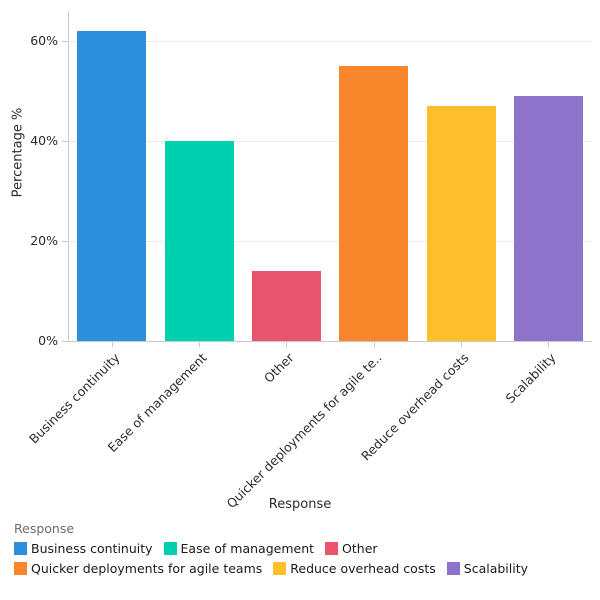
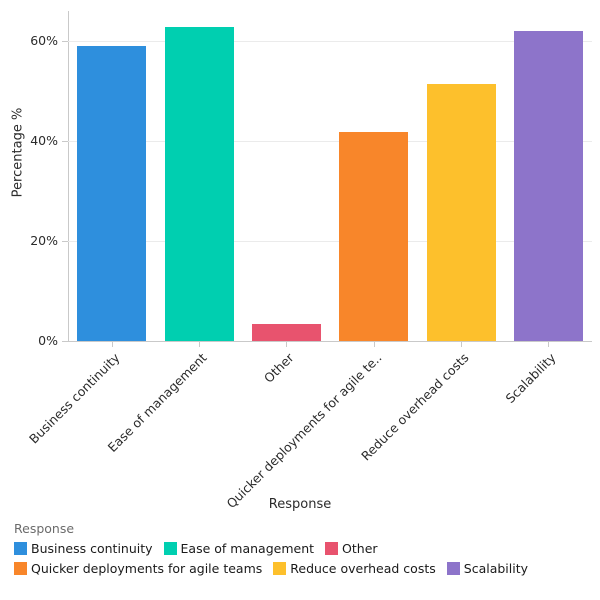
Business continuity: 62% -> 59%
Ease of management: 40% -> 63%
Other: 14% -> 3%
Quicker deployments for agile teams: 55% -> 42%
Reduce overhead costs: 47% -> 52%
Scalability: 49% -> 62%
